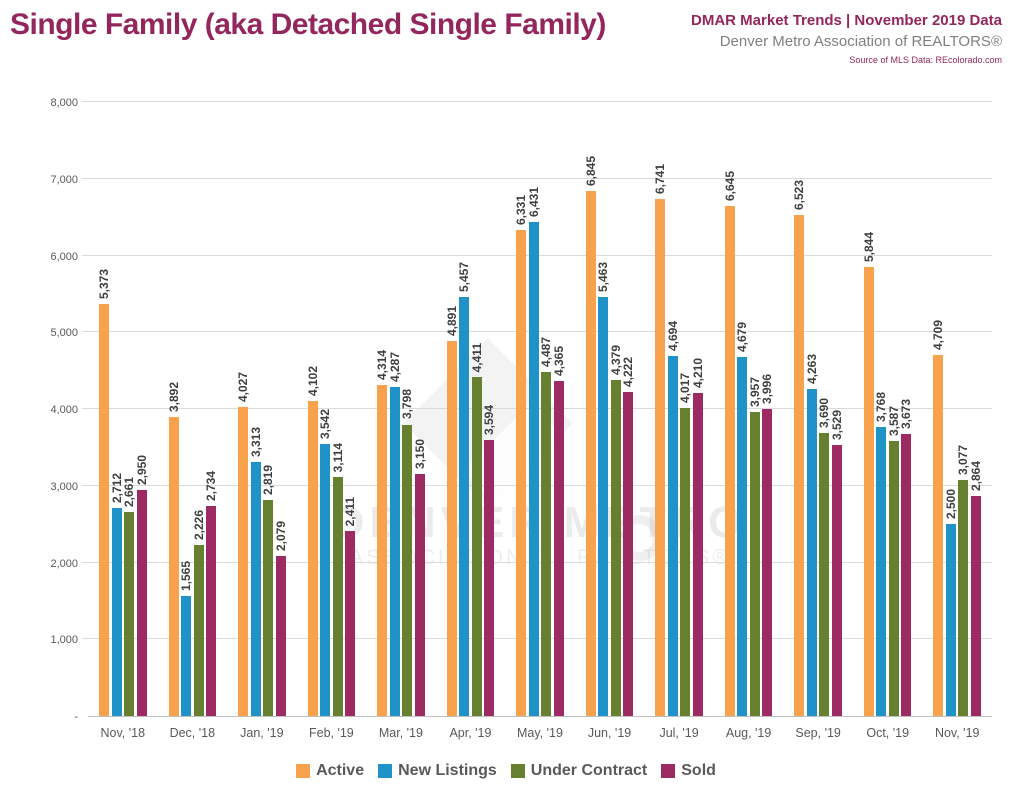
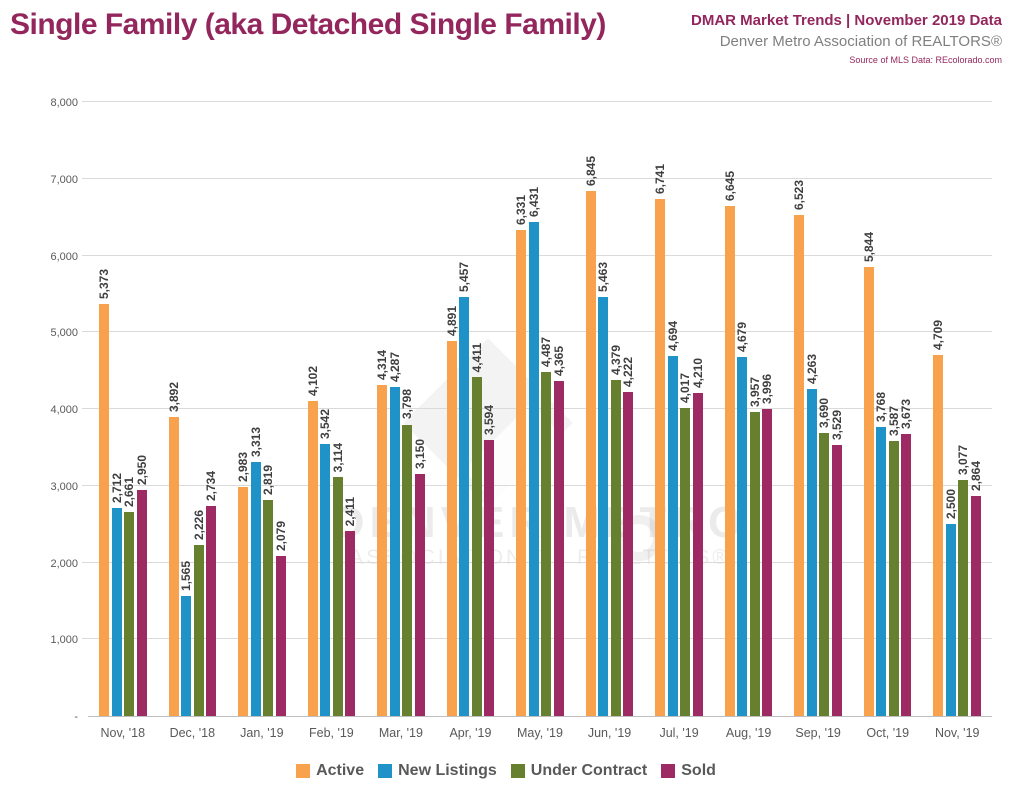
Active/Jan, '19: 4,027 -> 2,983
